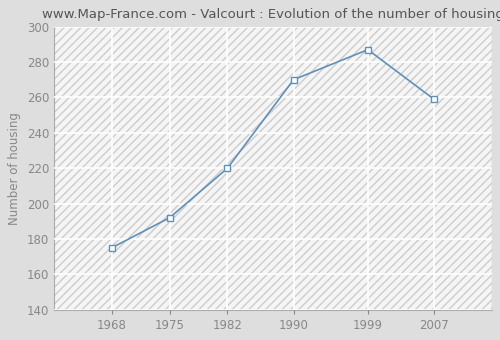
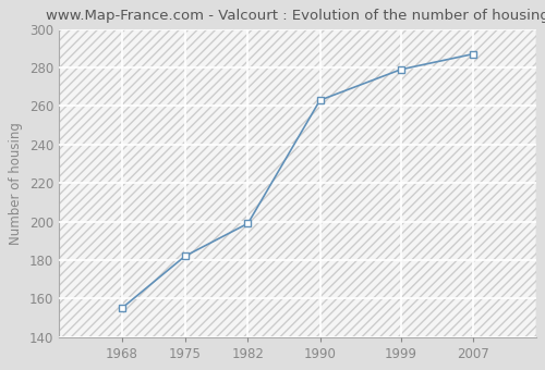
1968: 175 -> 155
1975: 192 -> 182
1982: 220 -> 199
1990: 270 -> 263
1999: 287 -> 279
2007: 259 -> 287
